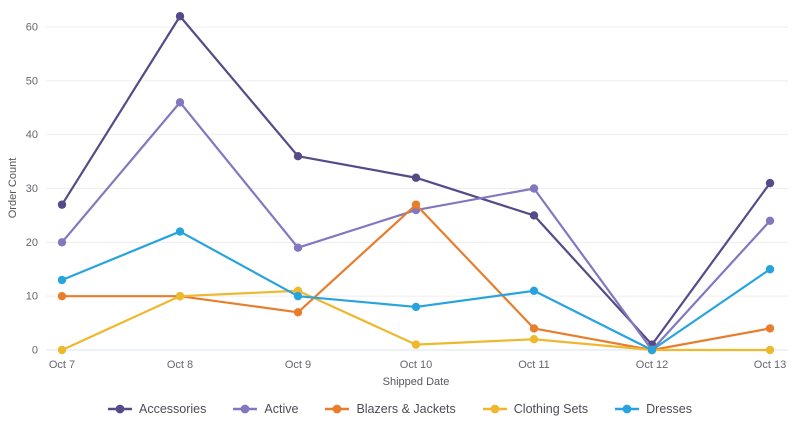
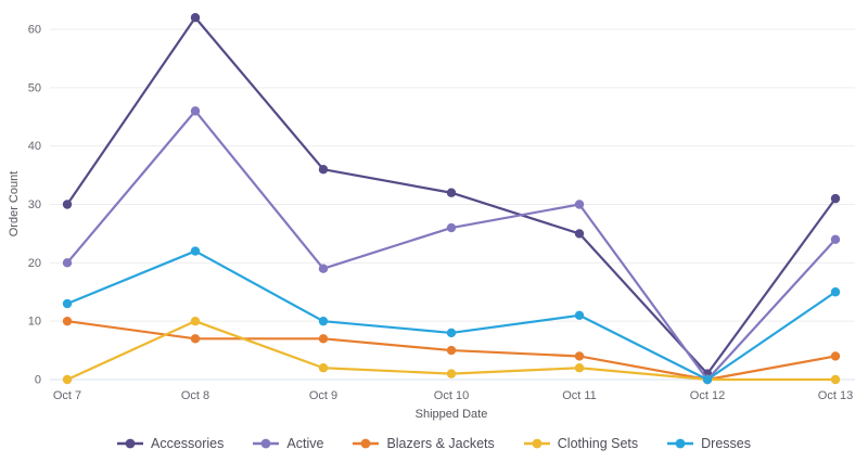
Accessories/Oct 7: 27 -> 30
Blazers & Jackets/Oct 8: 10 -> 7
Clothing Sets/Oct 9: 11 -> 2
Blazers & Jackets/Oct 10: 27 -> 5
